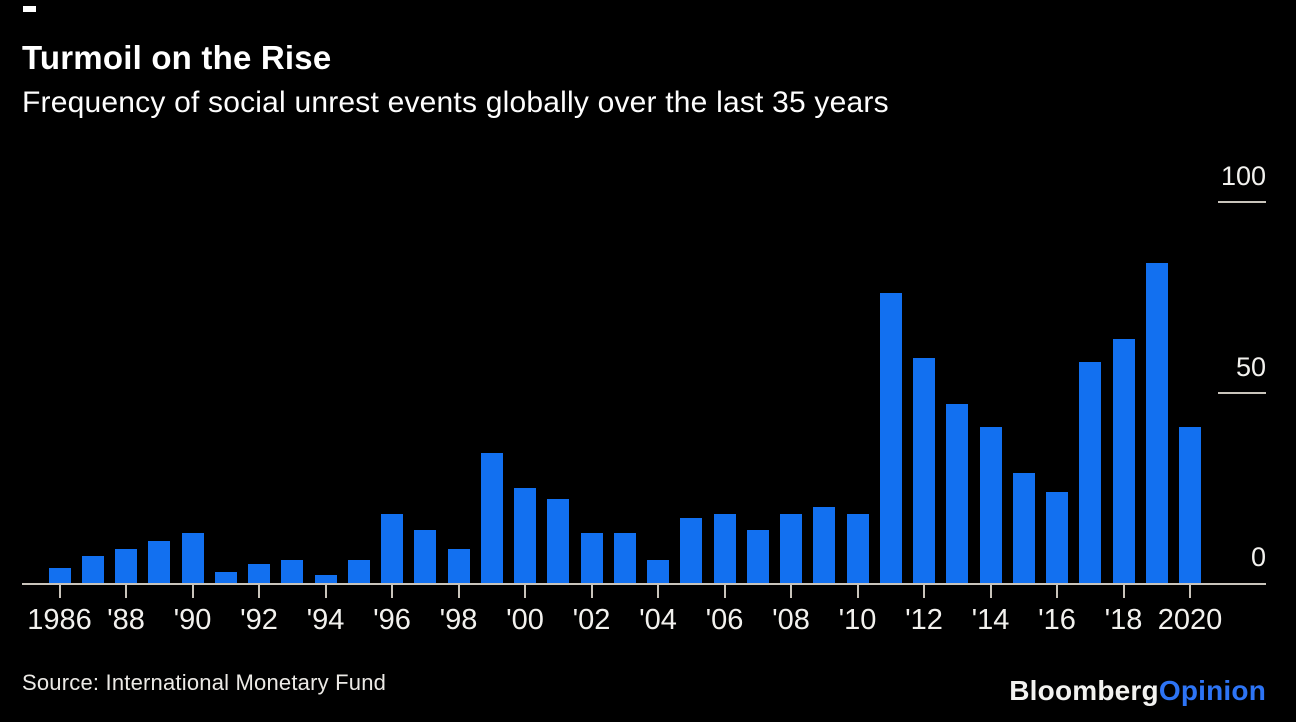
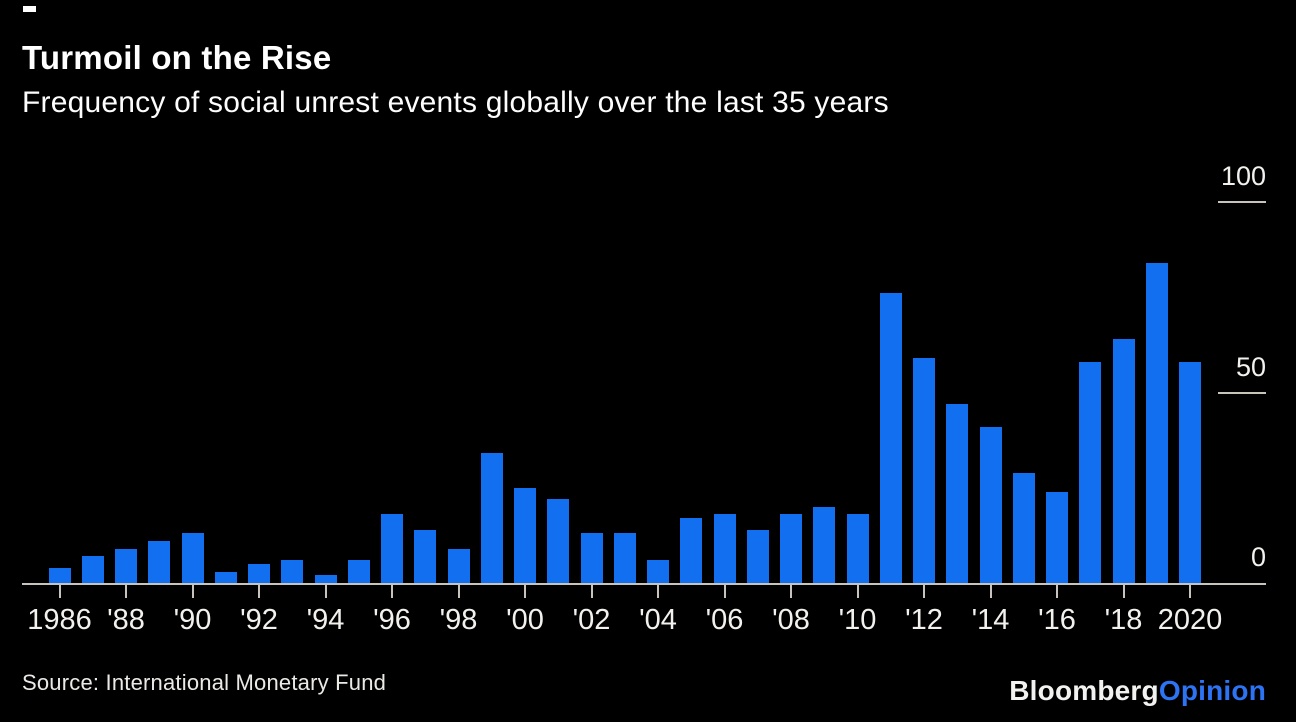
2020: 41 -> 58
